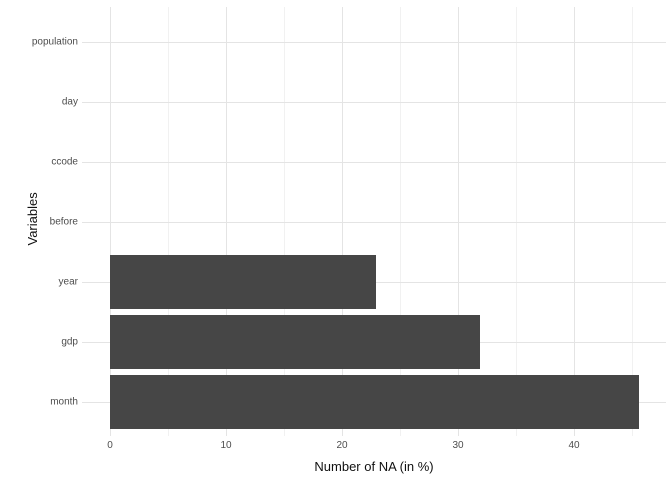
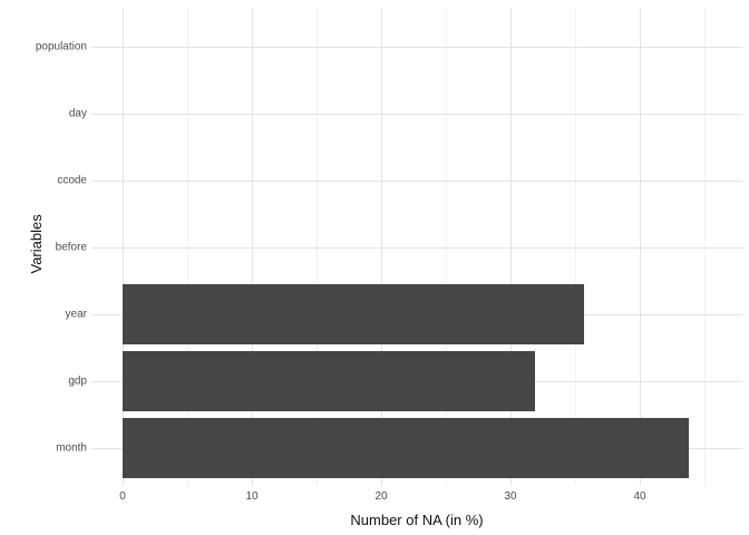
year: 22.9 -> 35.7
month: 45.6 -> 43.8
